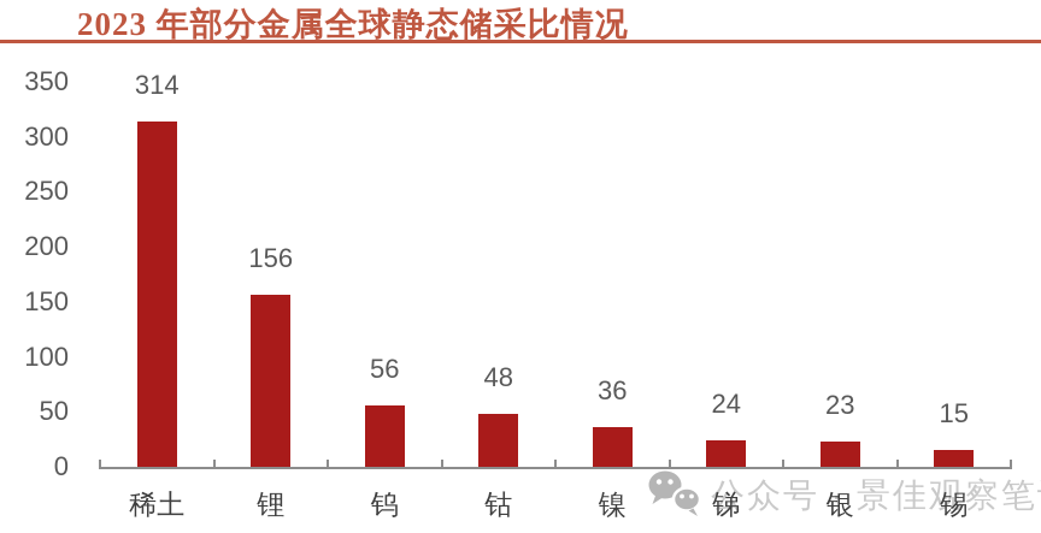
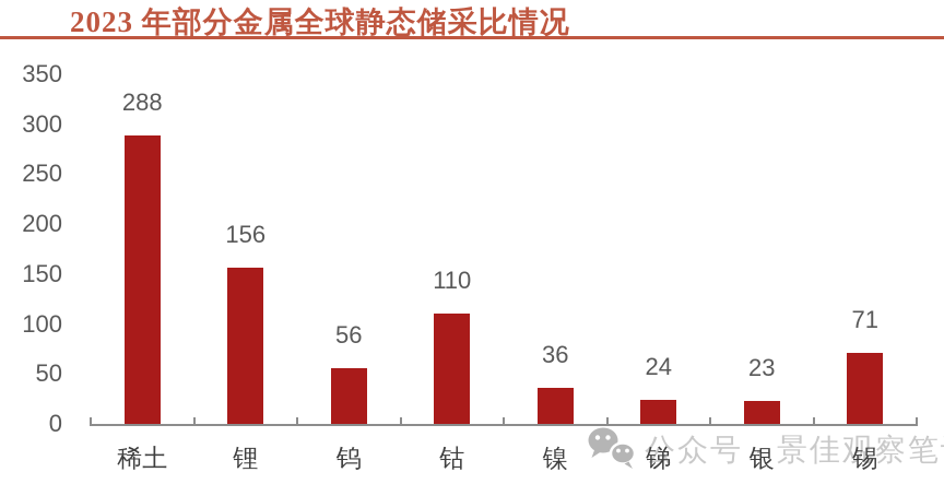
稀土: 314 -> 288
钴: 48 -> 110
锡: 15 -> 71
